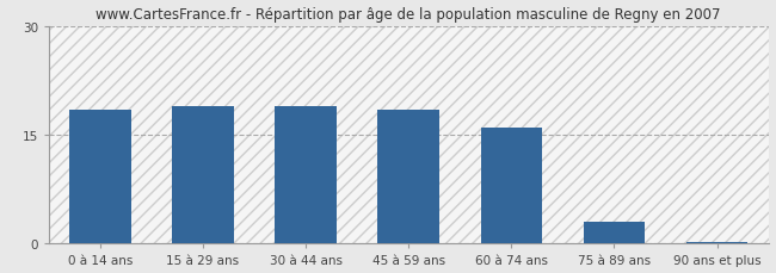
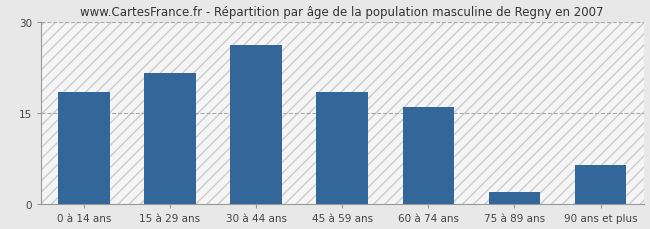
15 à 29 ans: 19.0 -> 21.6
30 à 44 ans: 19.0 -> 26.2
75 à 89 ans: 3.0 -> 2.0
90 ans et plus: 0.2 -> 6.4
